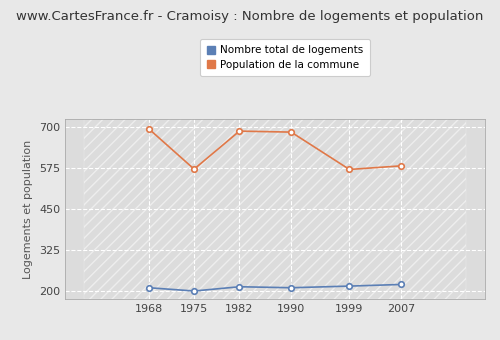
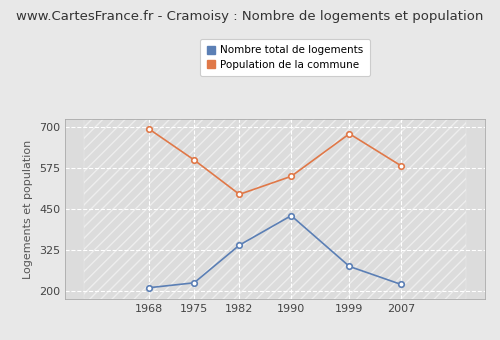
Nombre total de logements/1975: 200 -> 225
Population de la commune/1975: 572 -> 600
Nombre total de logements/1982: 213 -> 340
Population de la commune/1982: 688 -> 495
Nombre total de logements/1990: 210 -> 430
Population de la commune/1990: 685 -> 550
Nombre total de logements/1999: 215 -> 275
Population de la commune/1999: 571 -> 680
